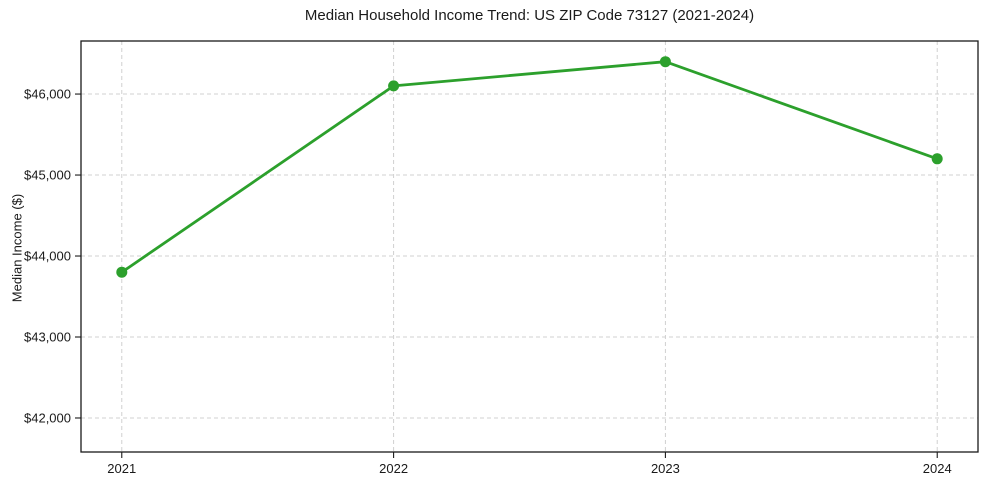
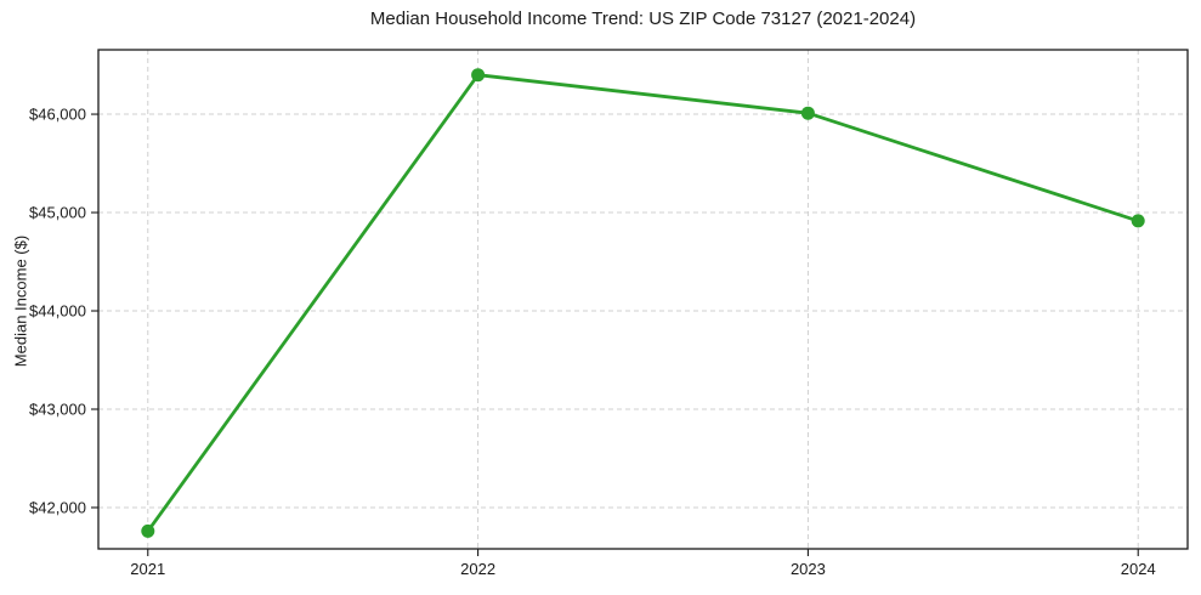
2021: $43800 -> $41800
2022: $46100 -> $46400
2023: $46400 -> $46000
2024: $45200 -> $44900
